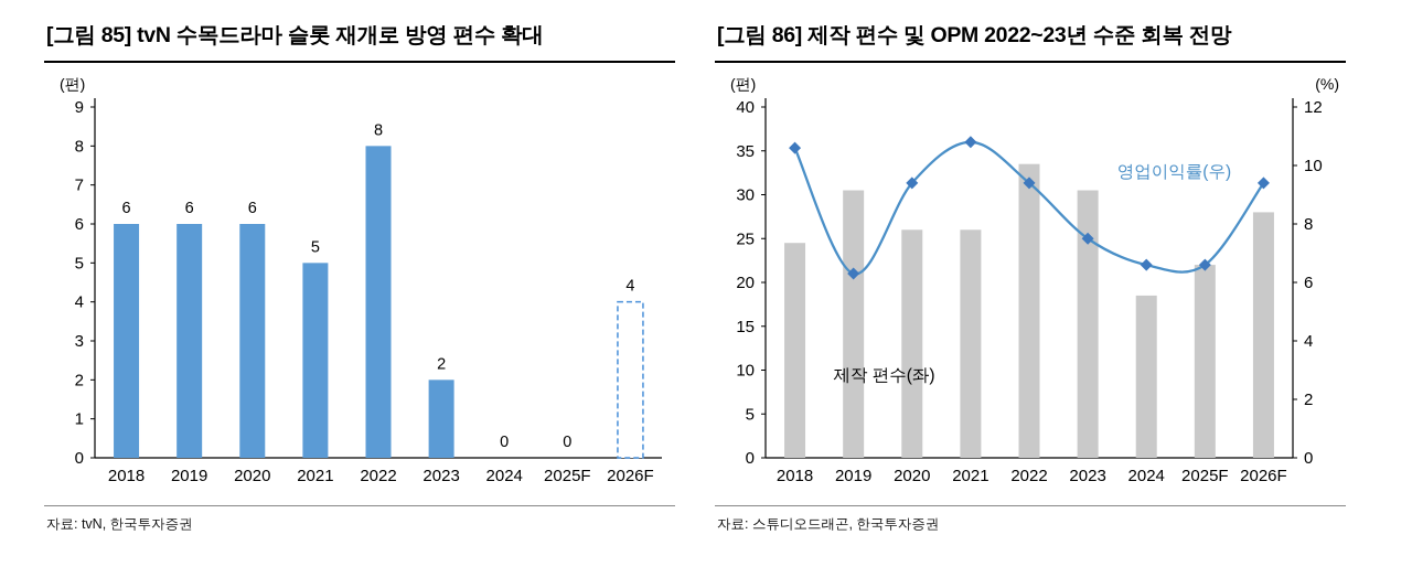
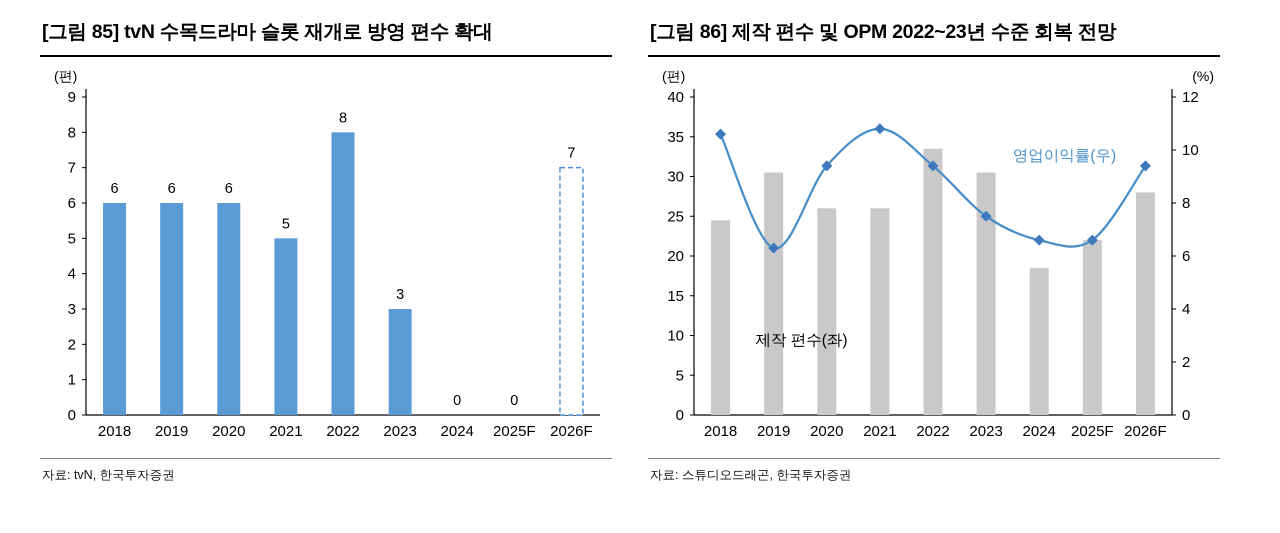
[그림 85] tvN 수목드라마 슬롯 재개로 방영 편수 확대/2023: 2 -> 3
[그림 85] tvN 수목드라마 슬롯 재개로 방영 편수 확대/2026F: 4 -> 7
